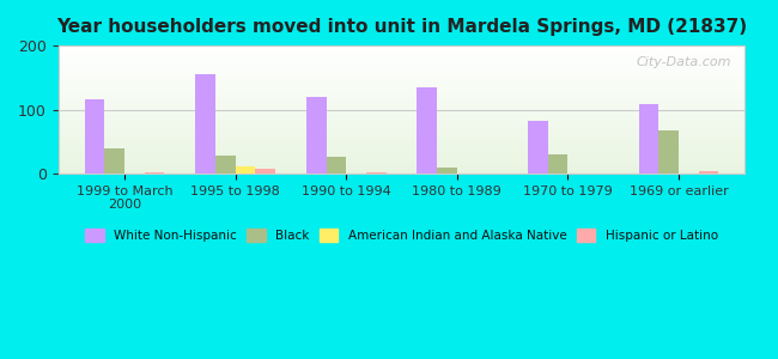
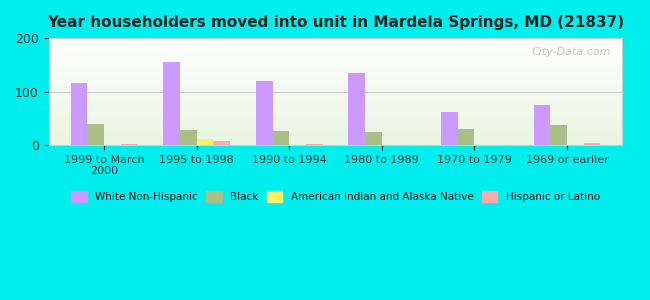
Black/1980 to 1989: 10 -> 24
White Non-Hispanic/1970 to 1979: 82 -> 62
White Non-Hispanic/1969 or earlier: 108 -> 75
Black/1969 or earlier: 68 -> 38
